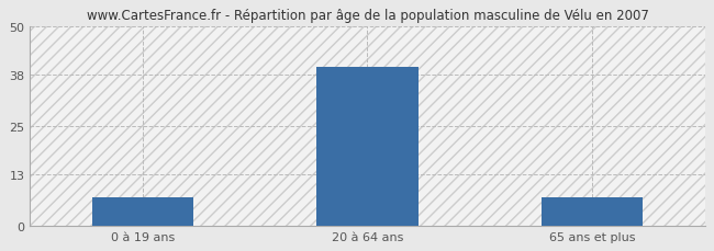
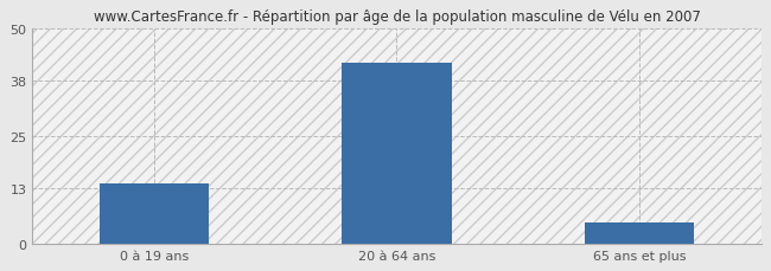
0 à 19 ans: 7 -> 14
20 à 64 ans: 40 -> 42
65 ans et plus: 7 -> 5
